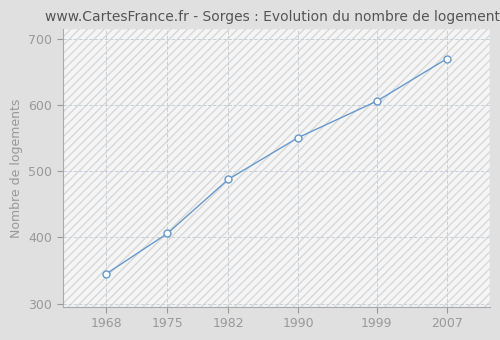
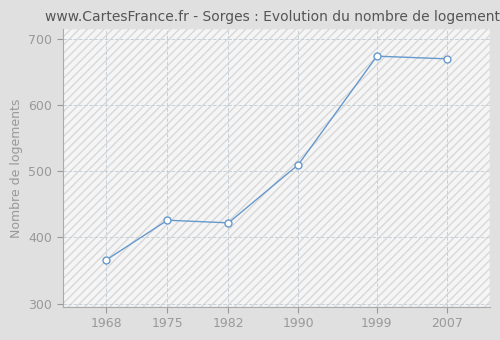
1968: 345 -> 366
1975: 406 -> 426
1982: 488 -> 422
1990: 551 -> 510
1999: 606 -> 674
